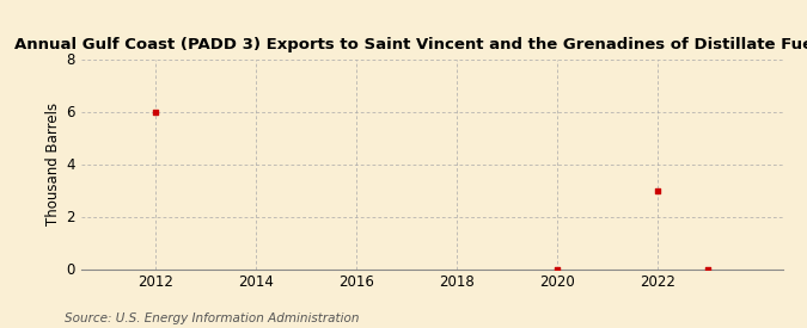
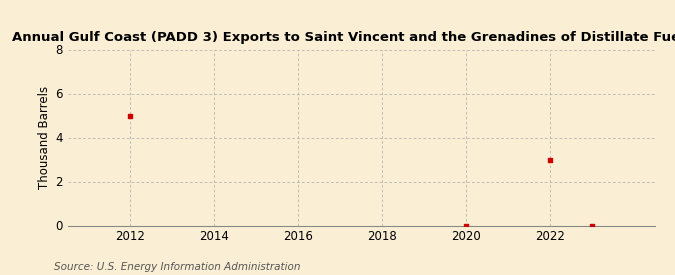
2012: 6 -> 5
